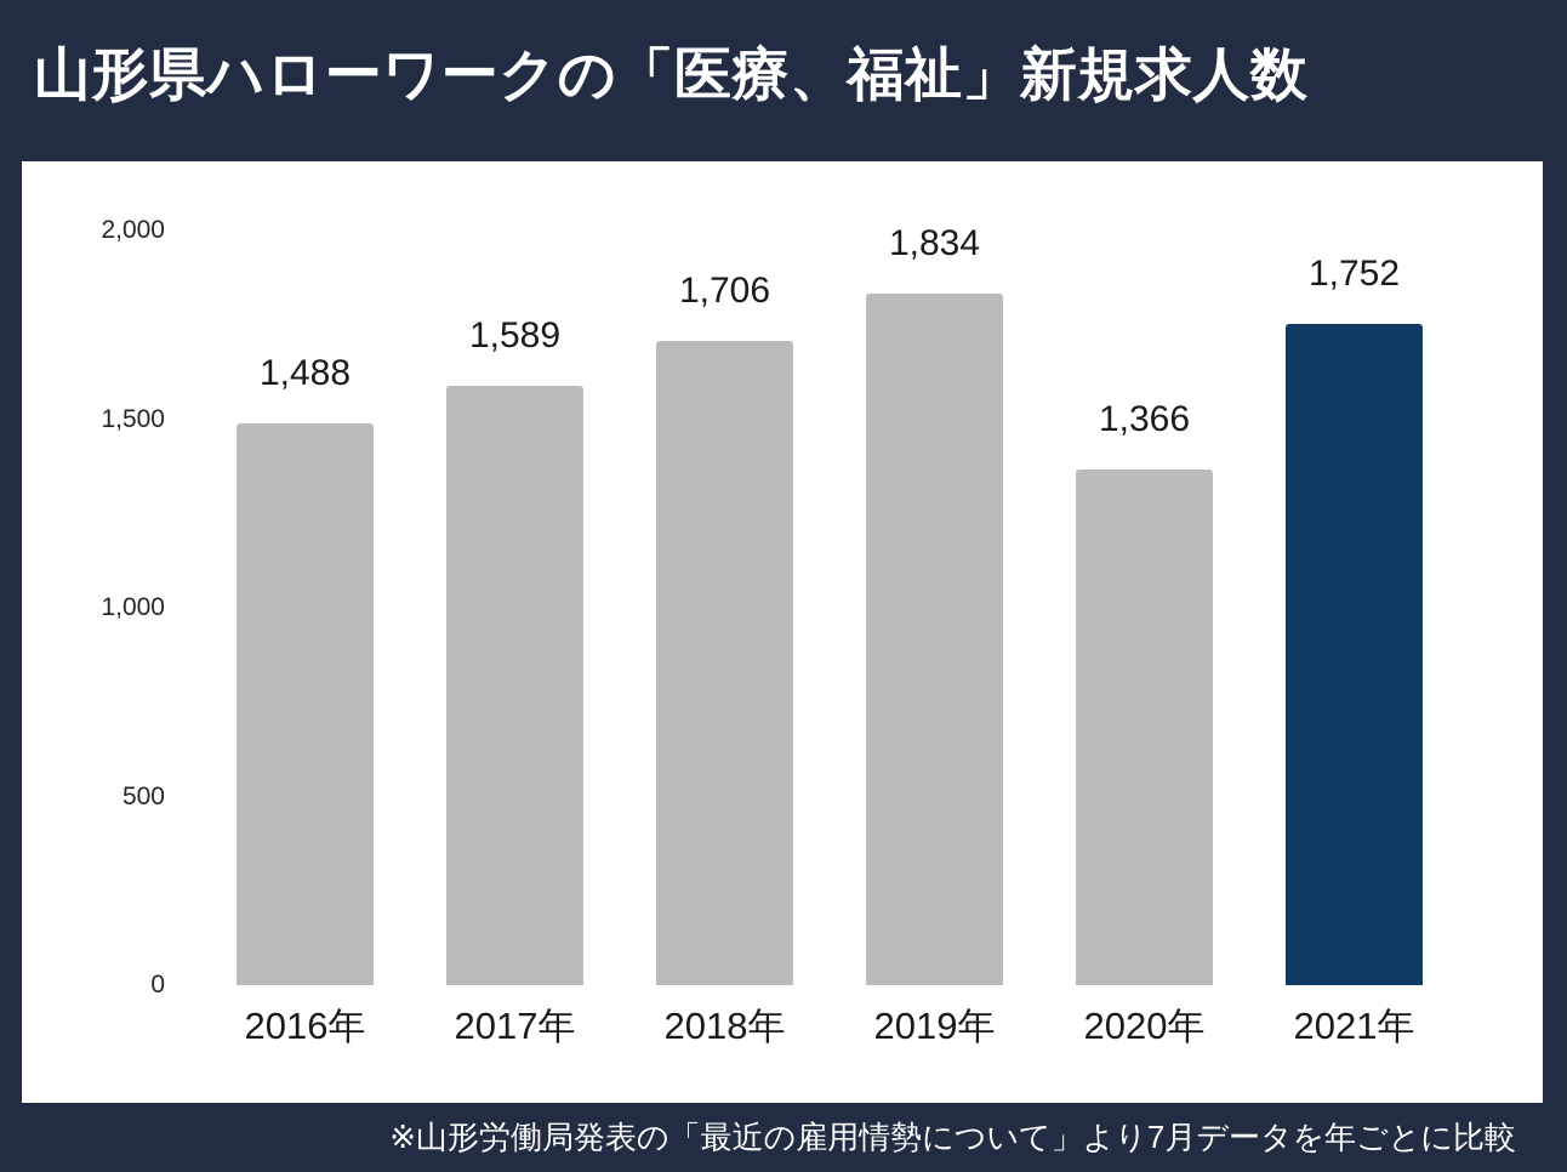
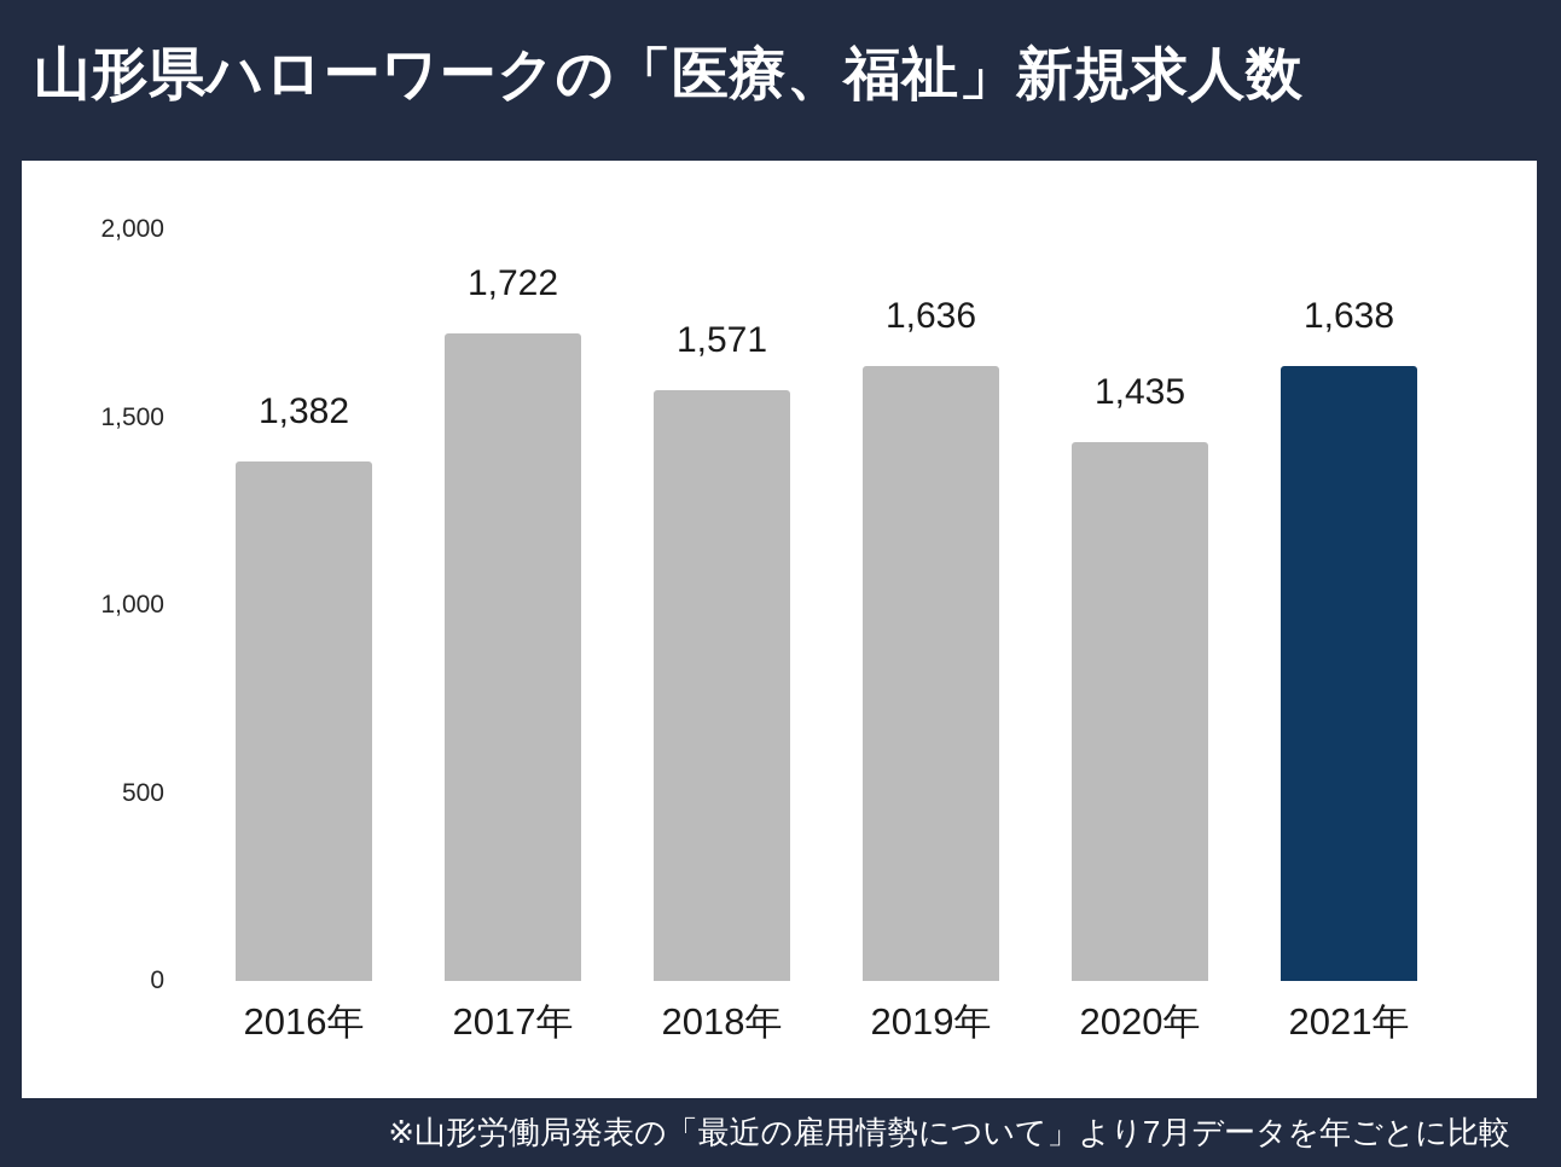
2016年: 1,488 -> 1,382
2017年: 1,589 -> 1,722
2018年: 1,706 -> 1,571
2019年: 1,834 -> 1,636
2020年: 1,366 -> 1,435
2021年: 1,752 -> 1,638
